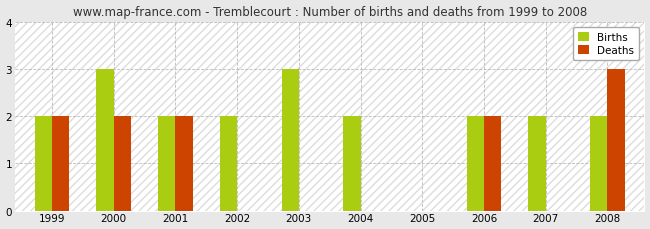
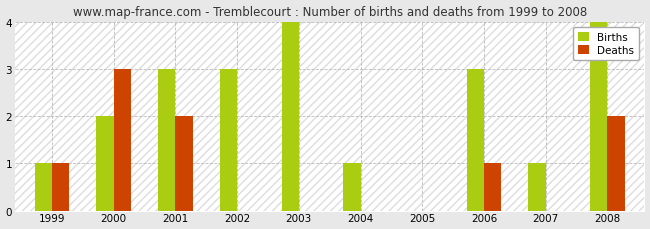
Births/1999: 2 -> 1
Deaths/1999: 2 -> 1
Births/2000: 3 -> 2
Deaths/2000: 2 -> 3
Births/2001: 2 -> 3
Births/2002: 2 -> 3
Births/2003: 3 -> 4
Births/2004: 2 -> 1
Births/2006: 2 -> 3
Deaths/2006: 2 -> 1
Births/2007: 2 -> 1
Births/2008: 2 -> 4
Deaths/2008: 3 -> 2
